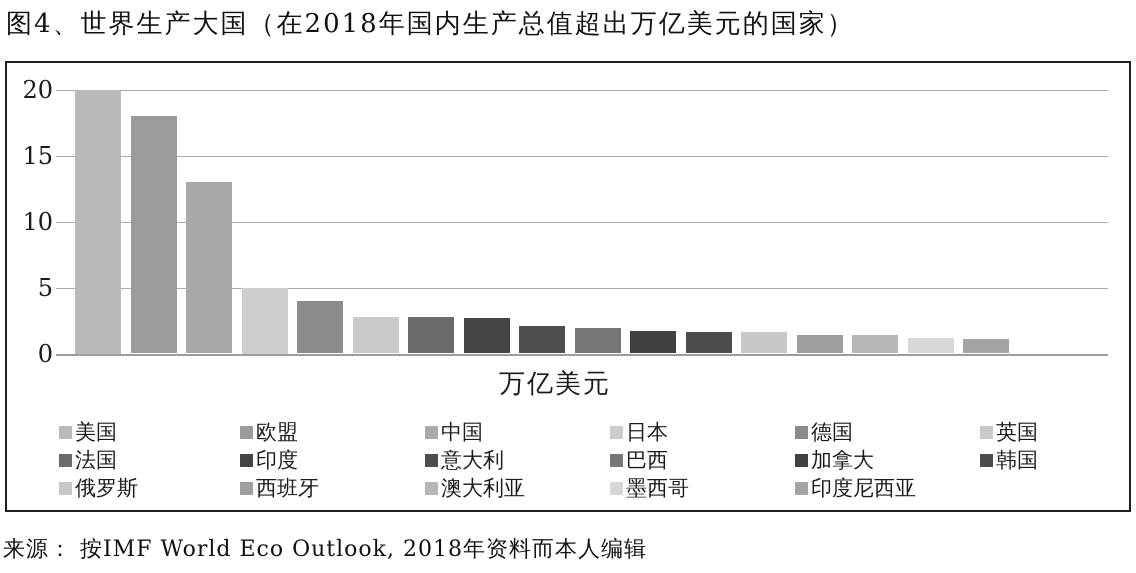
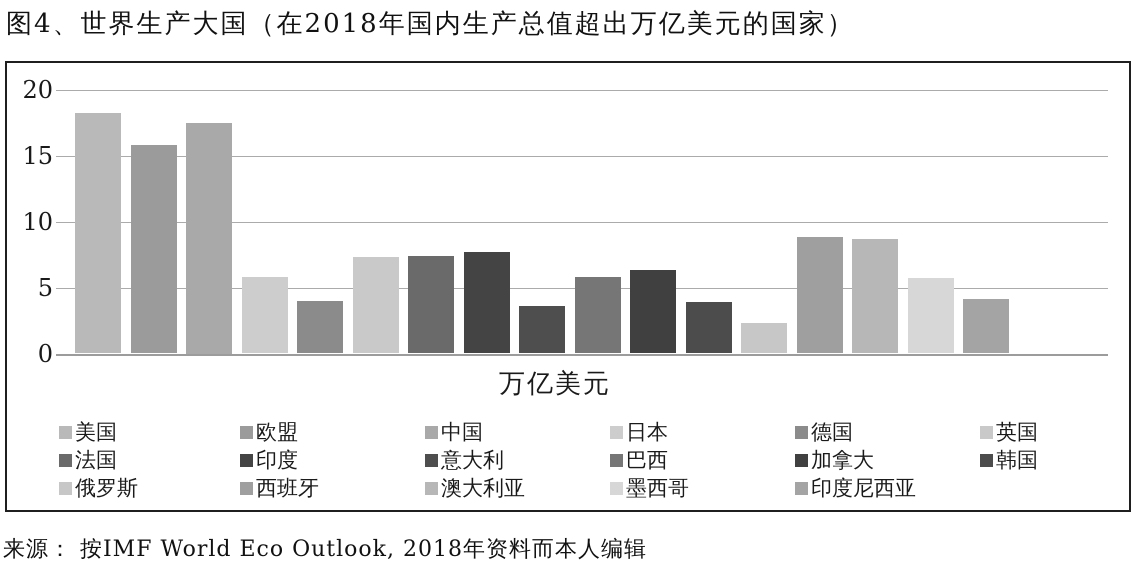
美国: 20.0 -> 18.2
欧盟: 18.0 -> 15.8
中国: 13.0 -> 17.5
日本: 5.0 -> 5.8
英国: 2.8 -> 7.3
法国: 2.8 -> 7.4
印度: 2.7 -> 7.7
意大利: 2.1 -> 3.6
巴西: 1.9 -> 5.8
加拿大: 1.7 -> 6.3
韩国: 1.6 -> 3.9
俄罗斯: 1.6 -> 2.3
西班牙: 1.4 -> 8.8
澳大利亚: 1.4 -> 8.7
墨西哥: 1.2 -> 5.7
印度尼西亚: 1.1 -> 4.1
